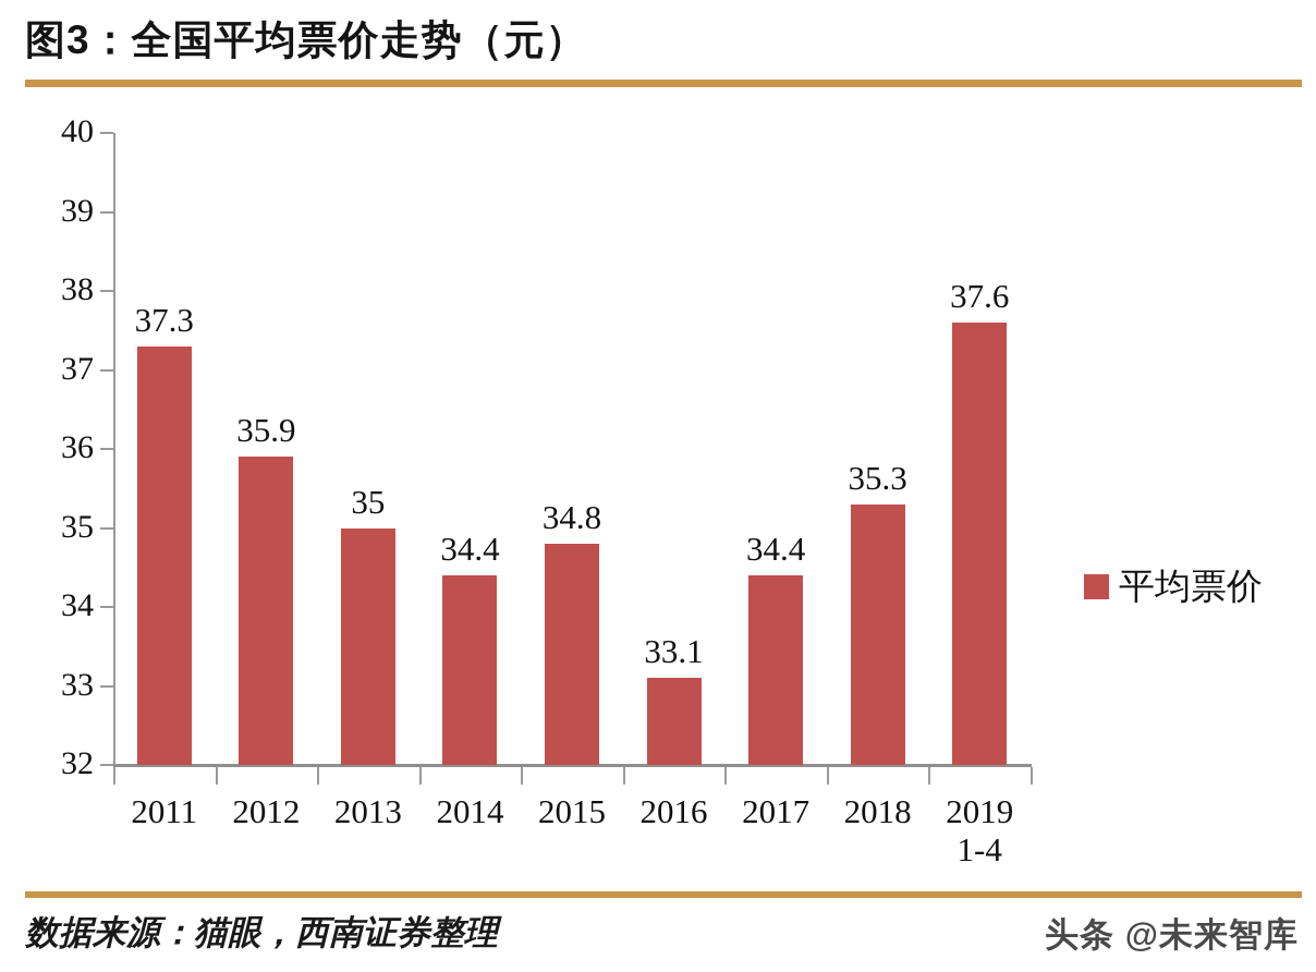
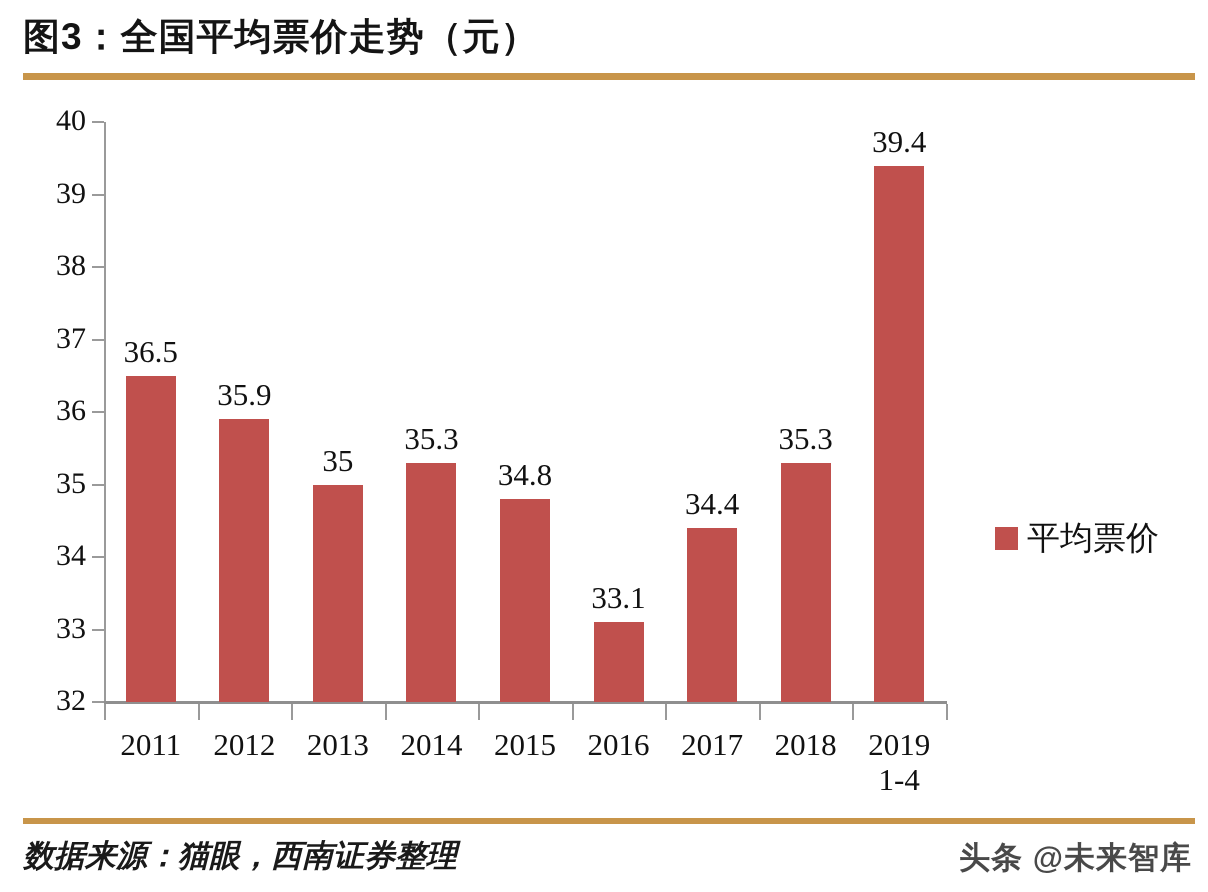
2011: 37.3 -> 36.5
2014: 34.4 -> 35.3
2019 1-4: 37.6 -> 39.4
